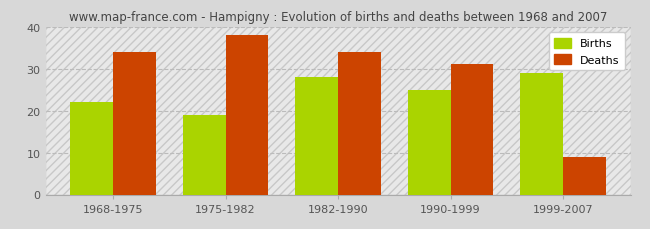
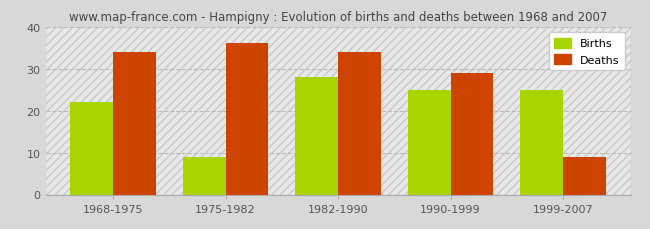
Births/1975-1982: 19 -> 9
Deaths/1975-1982: 38 -> 36
Deaths/1990-1999: 31 -> 29
Births/1999-2007: 29 -> 25
